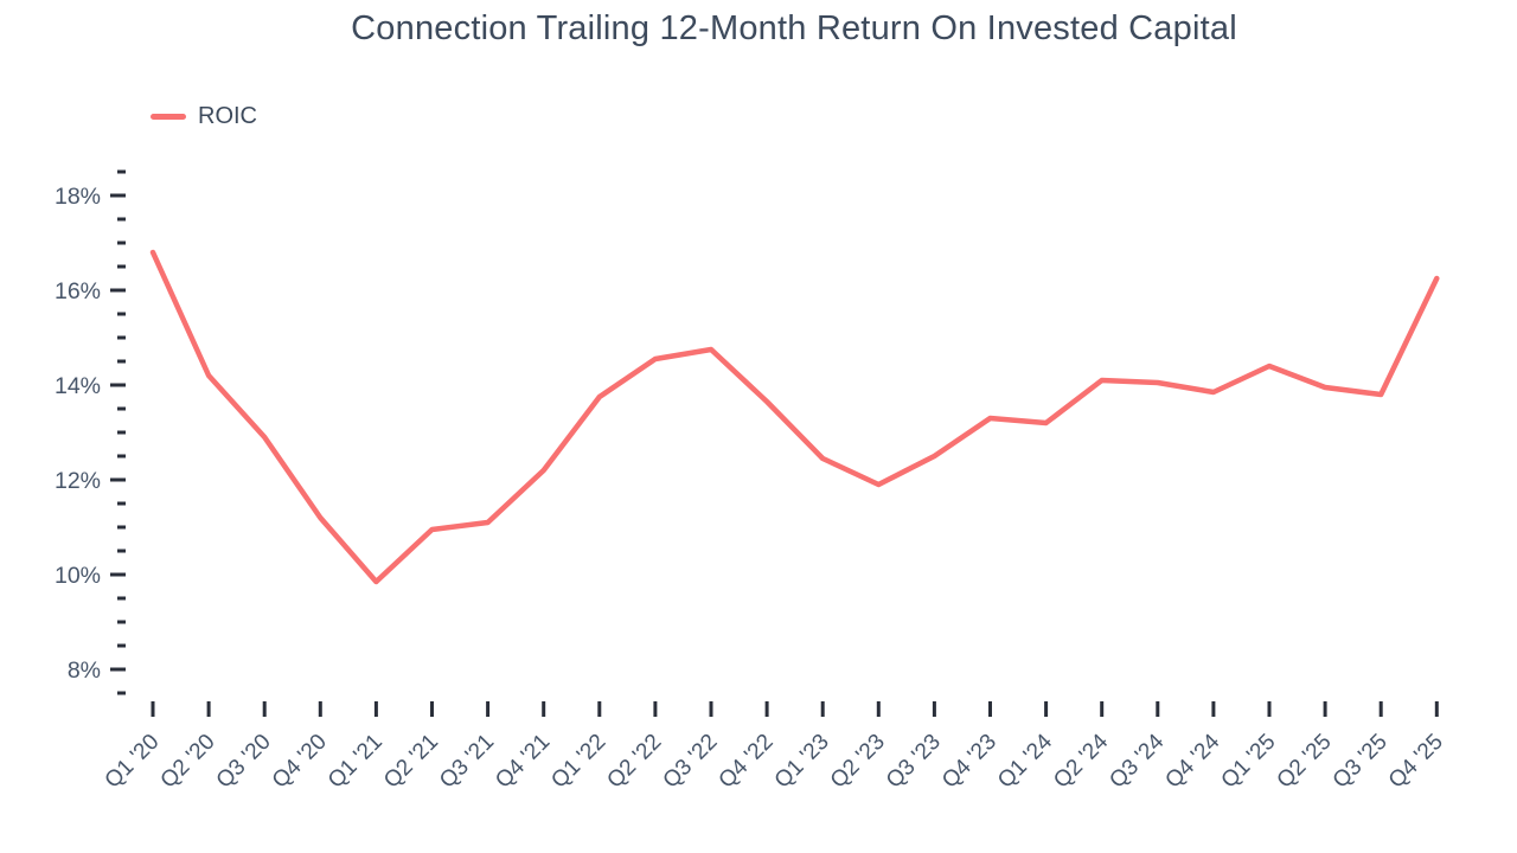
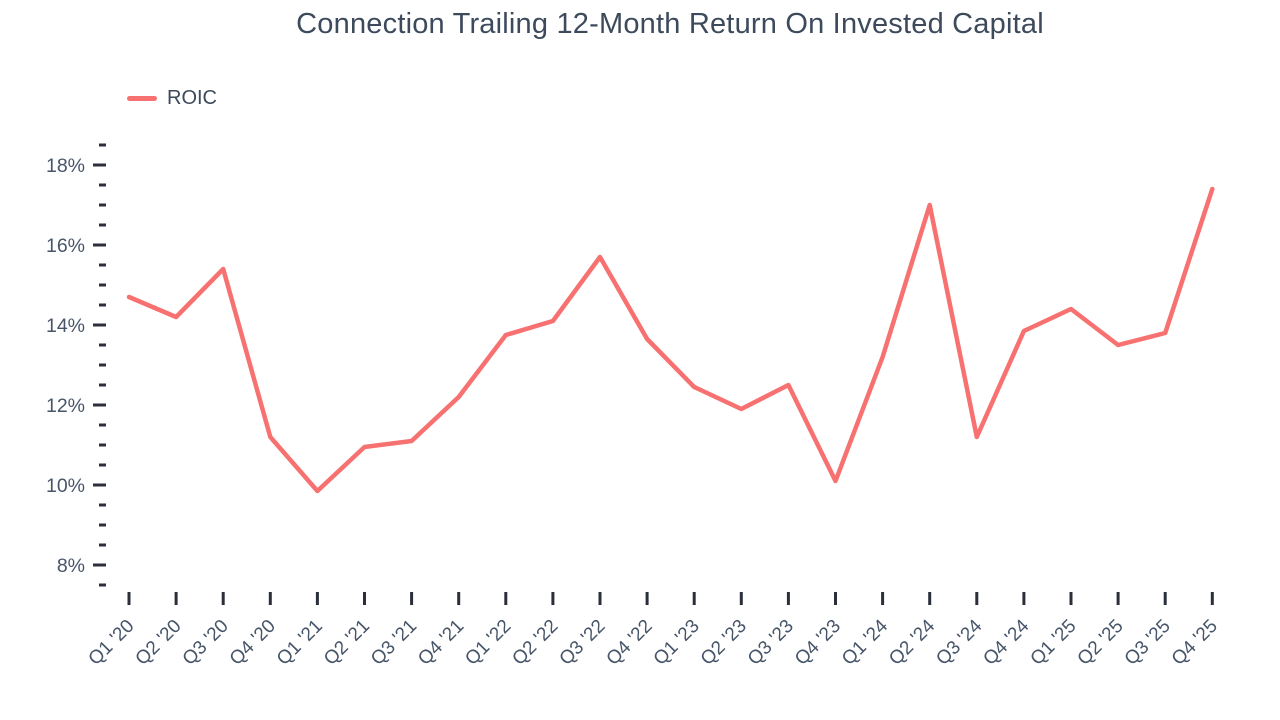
Q1 '20: 16.8% -> 14.7%
Q3 '20: 12.9% -> 15.4%
Q2 '22: 14.6% -> 14.1%
Q3 '22: 14.8% -> 15.7%
Q4 '23: 13.3% -> 10.1%
Q2 '24: 14.1% -> 17.0%
Q3 '24: 14.1% -> 11.2%
Q2 '25: 13.9% -> 13.5%
Q4 '25: 16.2% -> 17.4%
